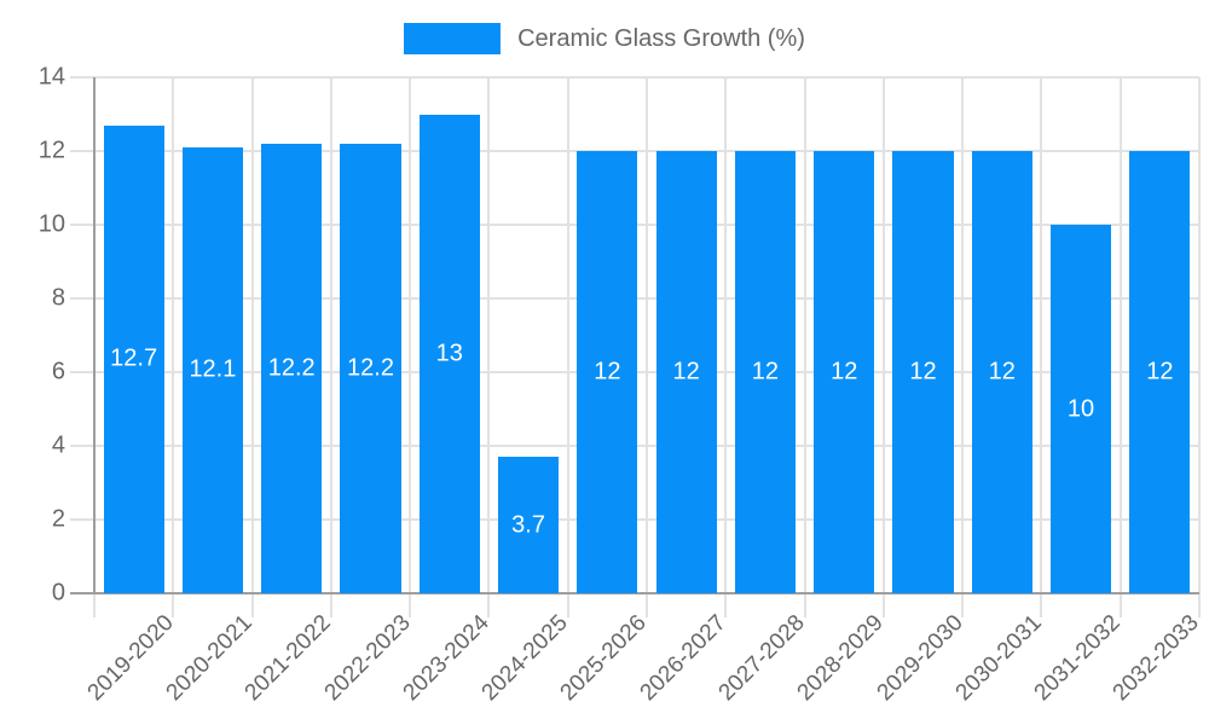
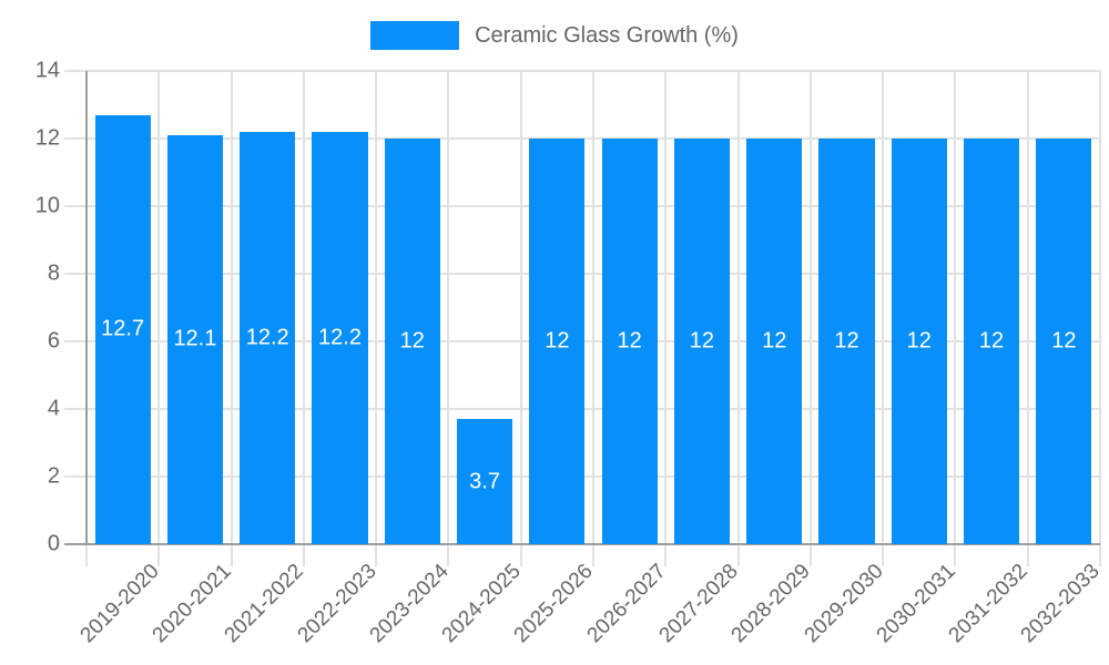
2023-2024: 13 -> 12
2031-2032: 10 -> 12
